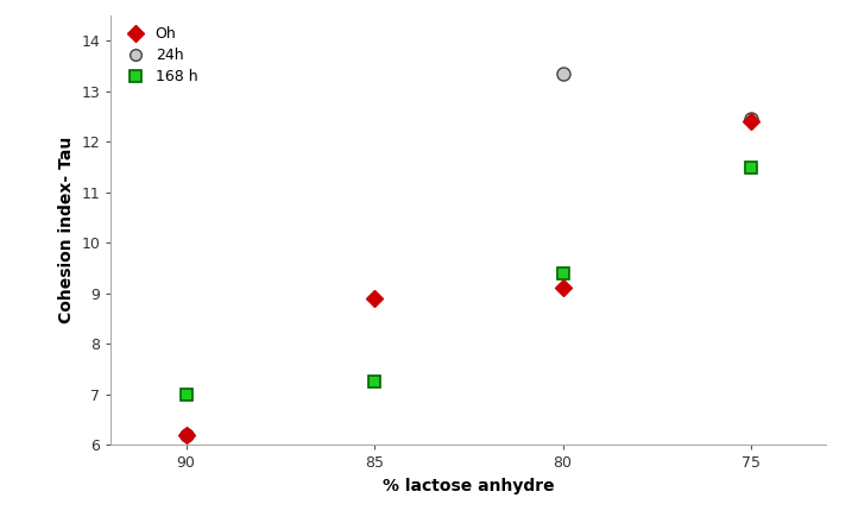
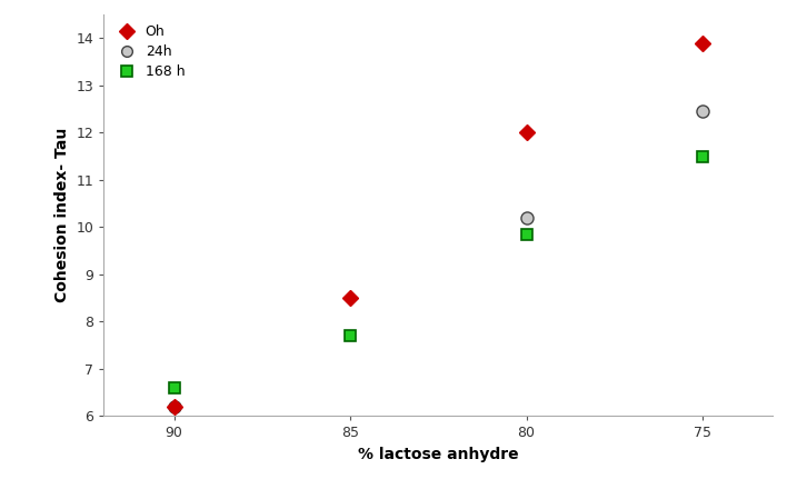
168 h/90: 7.00 -> 6.60
Oh/85: 8.9 -> 8.5
168 h/85: 7.25 -> 7.70
Oh/80: 9.1 -> 12.0
24h/80: 13.35 -> 10.20
168 h/80: 9.40 -> 9.85
Oh/75: 12.4 -> 13.9
